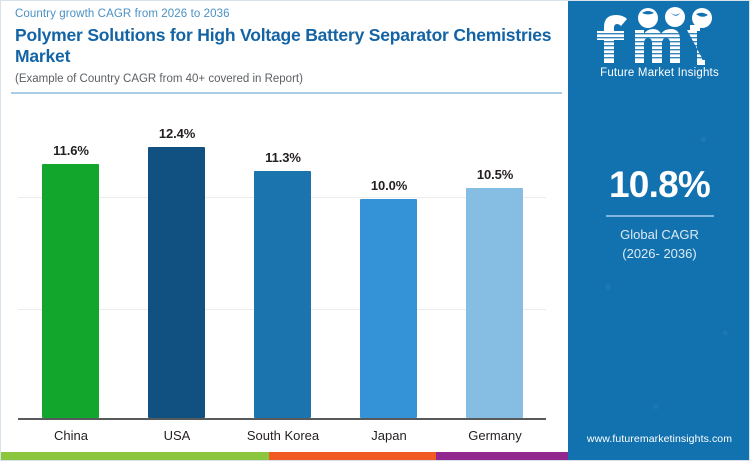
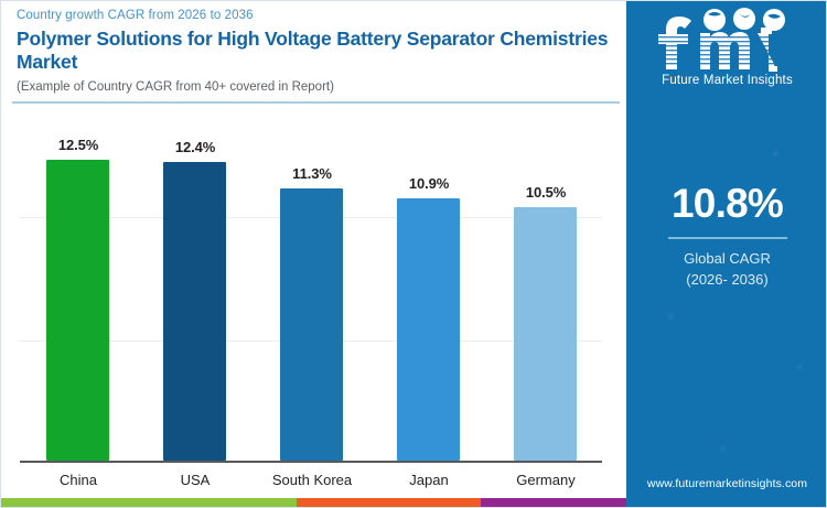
China: 11.6% -> 12.5%
Japan: 10.0% -> 10.9%
